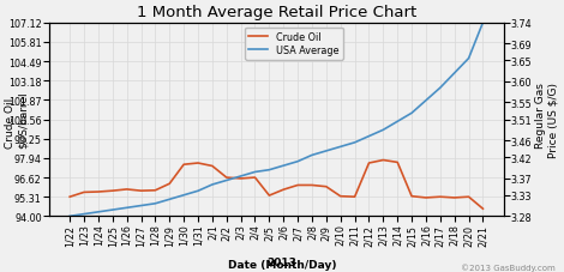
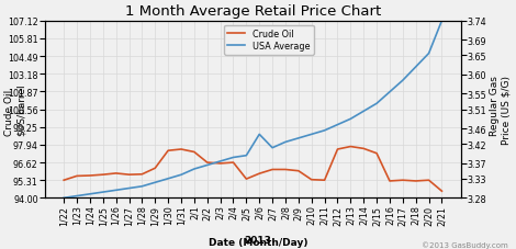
USA Average/2/6: 3.400 -> 3.445
Crude Oil/2/15: 95.3 -> 97.3
